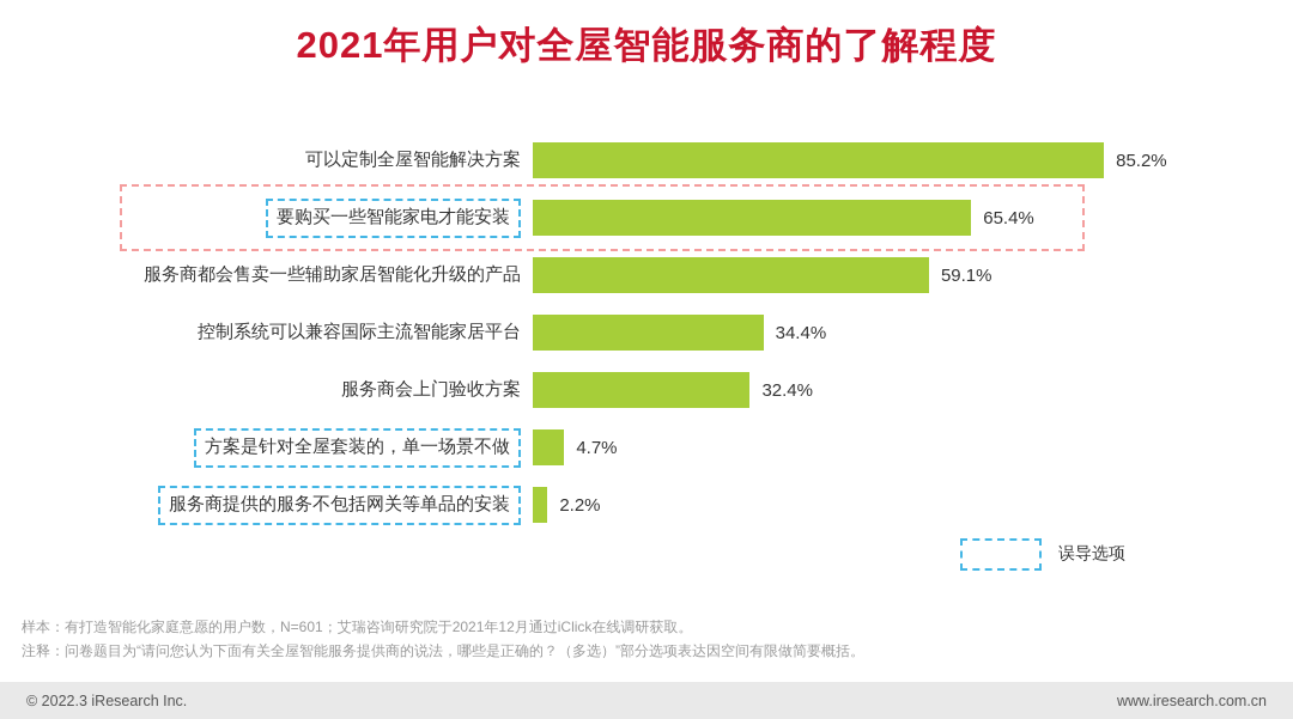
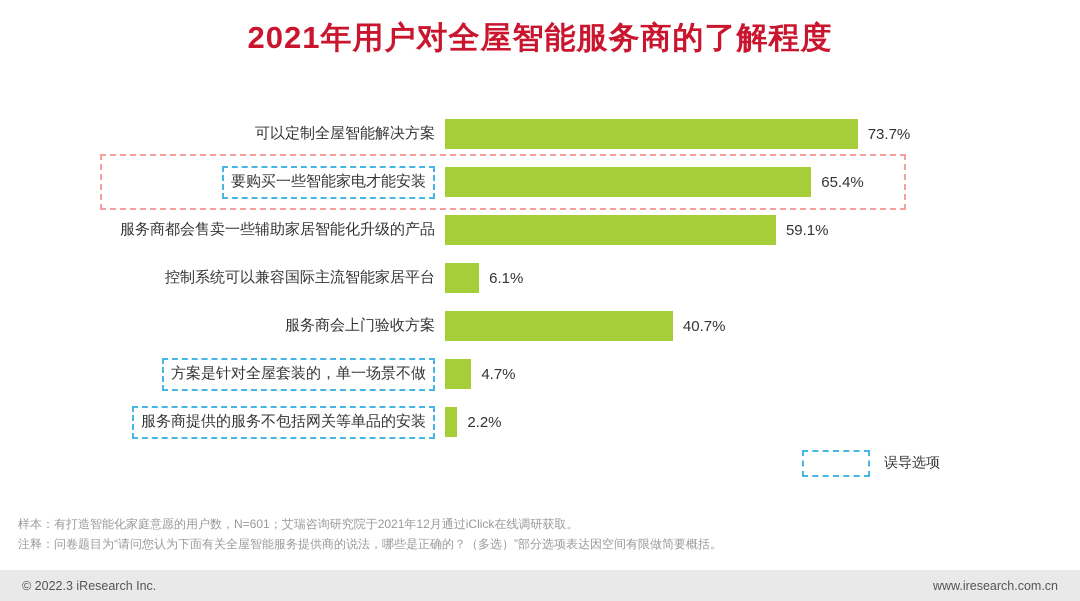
可以定制全屋智能解决方案: 85.2% -> 73.7%
控制系统可以兼容国际主流智能家居平台: 34.4% -> 6.1%
服务商会上门验收方案: 32.4% -> 40.7%
